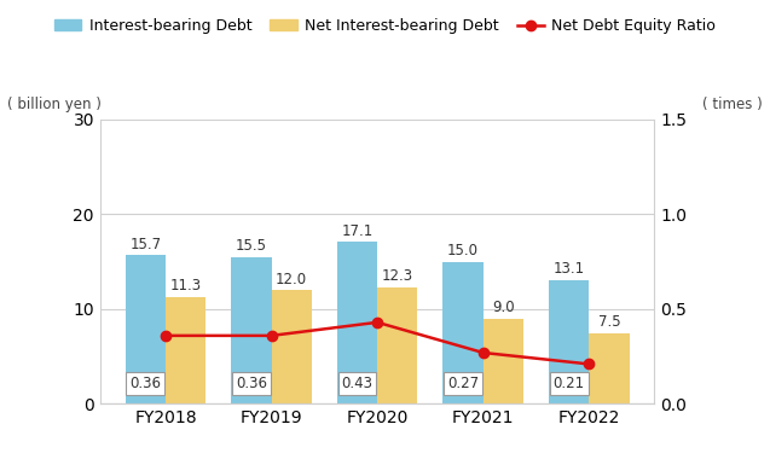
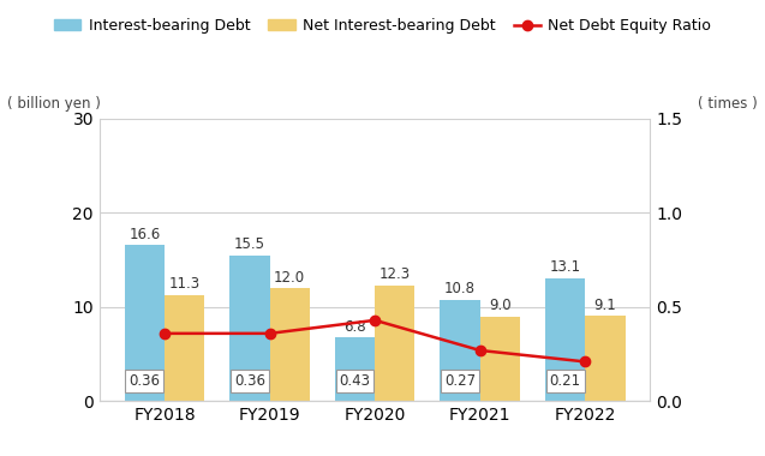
Interest-bearing Debt/FY2018: 15.7 -> 16.6
Interest-bearing Debt/FY2020: 17.1 -> 6.8
Interest-bearing Debt/FY2021: 15.0 -> 10.8
Net Interest-bearing Debt/FY2022: 7.5 -> 9.1
